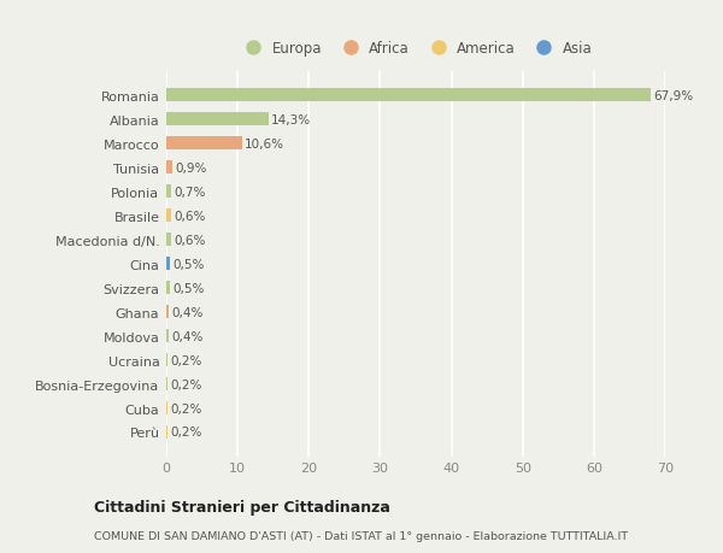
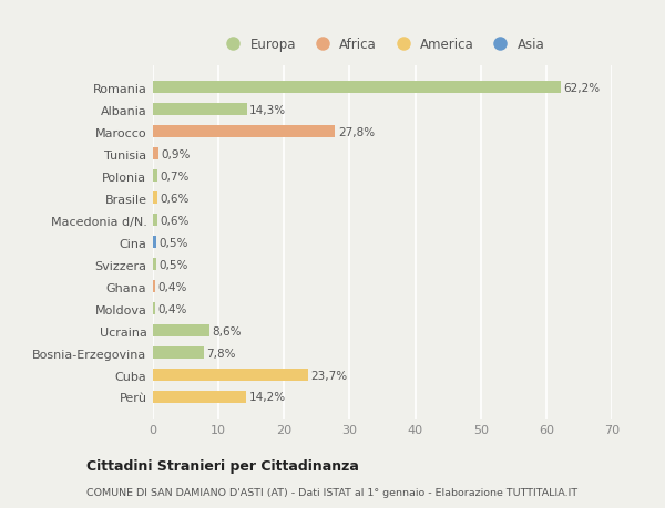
Romania: 67,9% -> 62,2%
Marocco: 10,6% -> 27,8%
Ucraina: 0,2% -> 8,6%
Bosnia-Erzegovina: 0,2% -> 7,8%
Cuba: 0,2% -> 23,7%
Perù: 0,2% -> 14,2%
